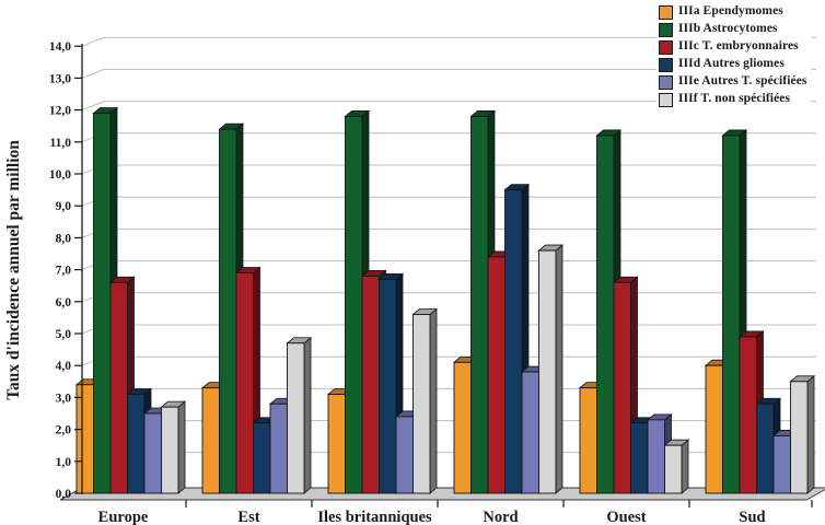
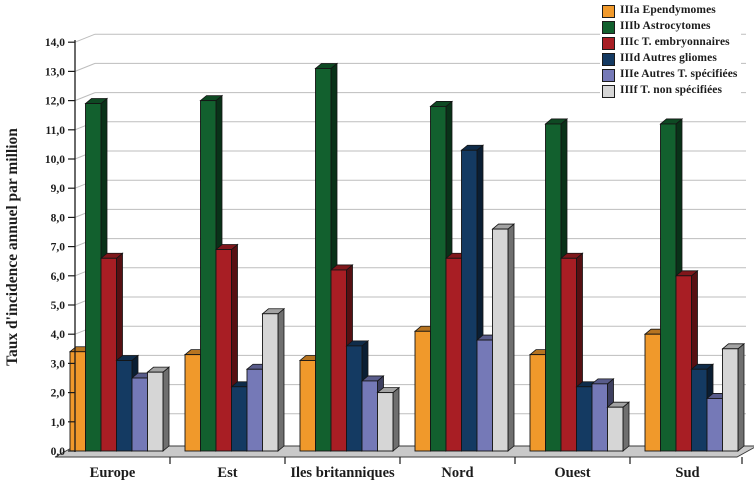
IIIb Astrocytomes/Est: 11,4 -> 12,0
IIIb Astrocytomes/Iles britanniques: 11,8 -> 13,1
IIIc T. embryonnaires/Iles britanniques: 6,8 -> 6,2
IIId Autres gliomes/Iles britanniques: 6,7 -> 3,6
IIIf T. non spécifiées/Iles britanniques: 5,6 -> 2,0
IIIc T. embryonnaires/Nord: 7,4 -> 6,6
IIId Autres gliomes/Nord: 9,5 -> 10,3
IIIc T. embryonnaires/Sud: 4,9 -> 6,0
